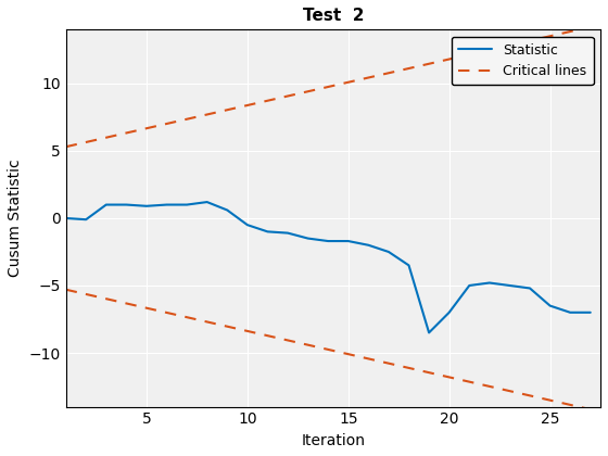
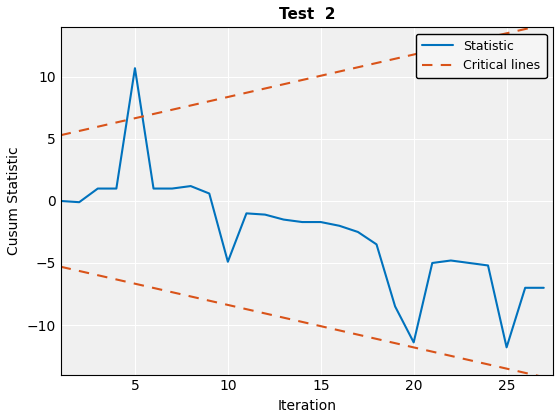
5: 0.9 -> 10.7
10: -0.5 -> -4.9
20: -7.0 -> -11.4
25: -6.5 -> -11.8
